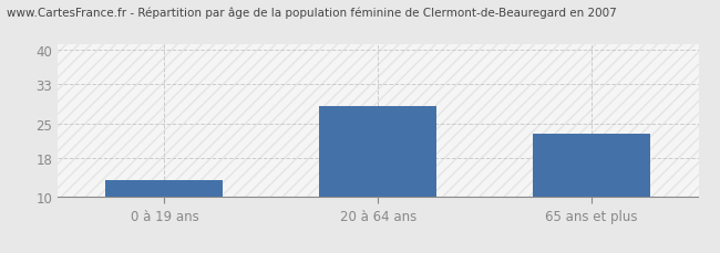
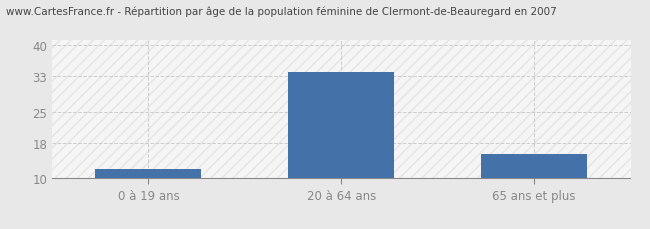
0 à 19 ans: 13.5 -> 12.0
20 à 64 ans: 28.5 -> 34.0
65 ans et plus: 23.0 -> 15.5
